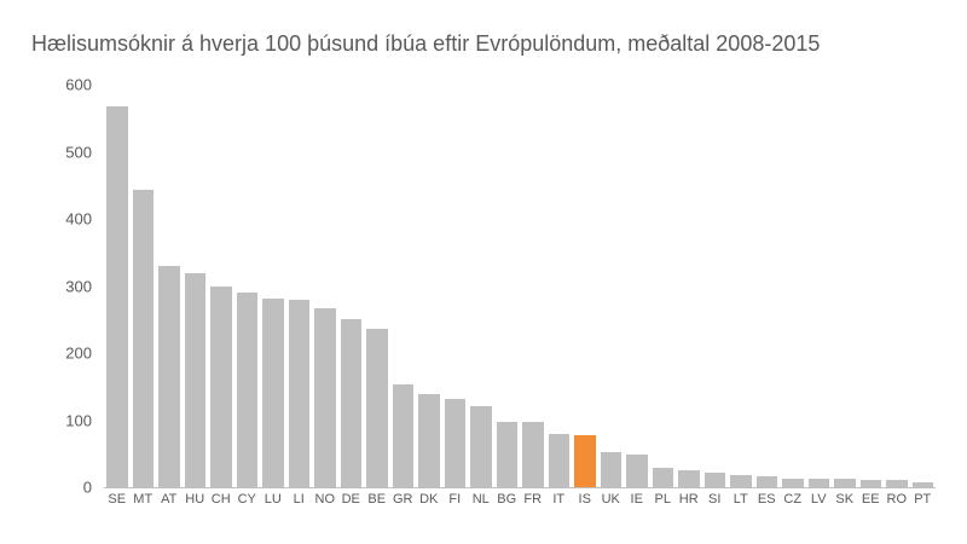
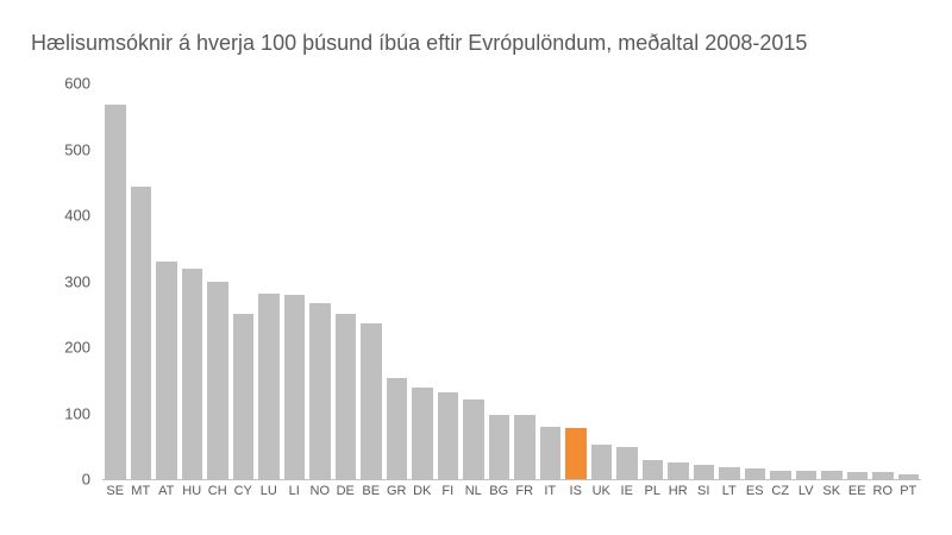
CY: 290 -> 250
